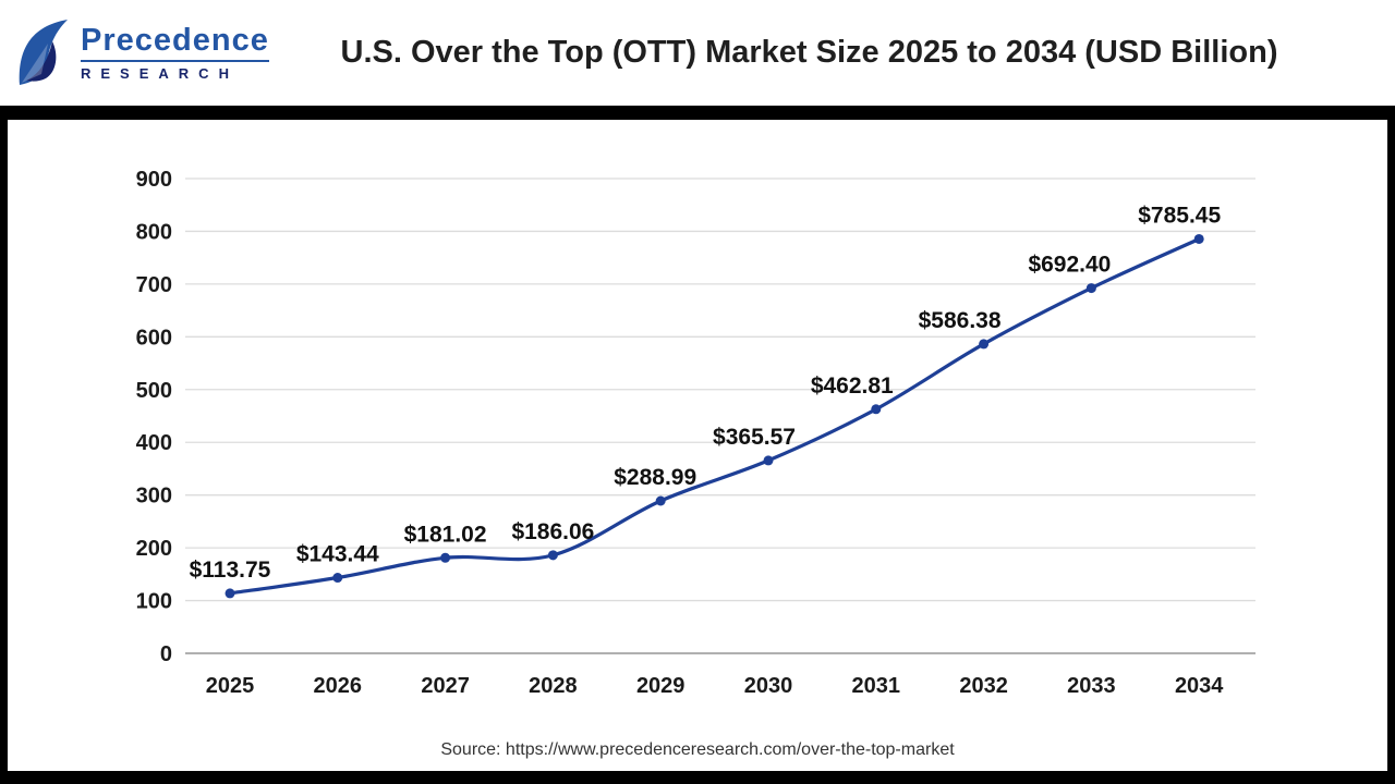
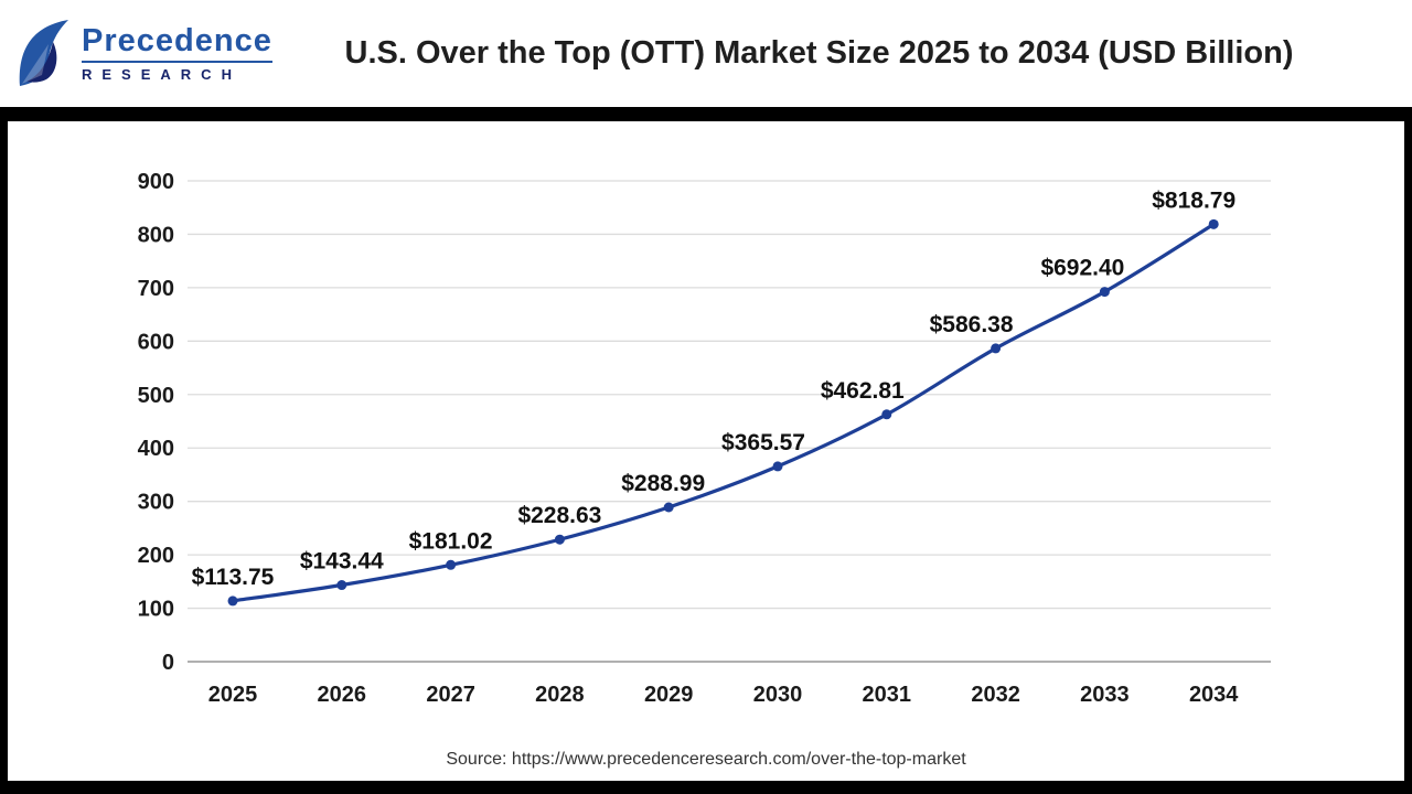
2028: $186.06 -> $228.63
2034: $785.45 -> $818.79
